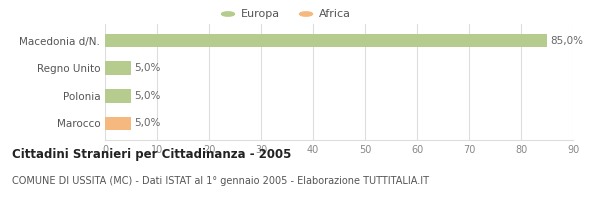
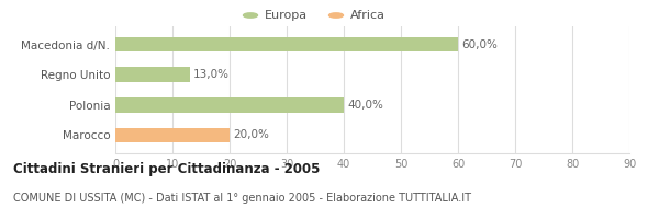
Macedonia d/N.: 85,0% -> 60,0%
Regno Unito: 5,0% -> 13,0%
Polonia: 5,0% -> 40,0%
Marocco: 5,0% -> 20,0%
